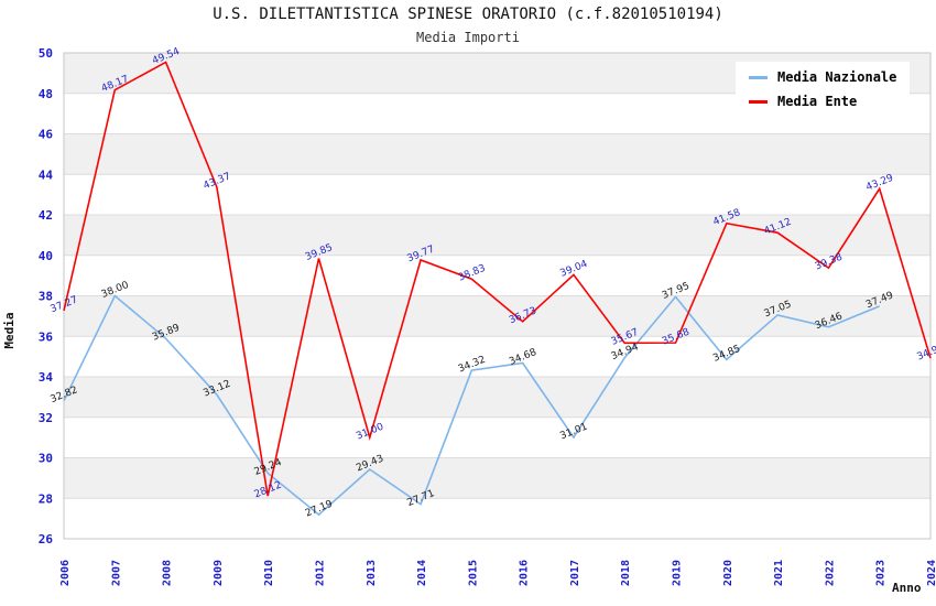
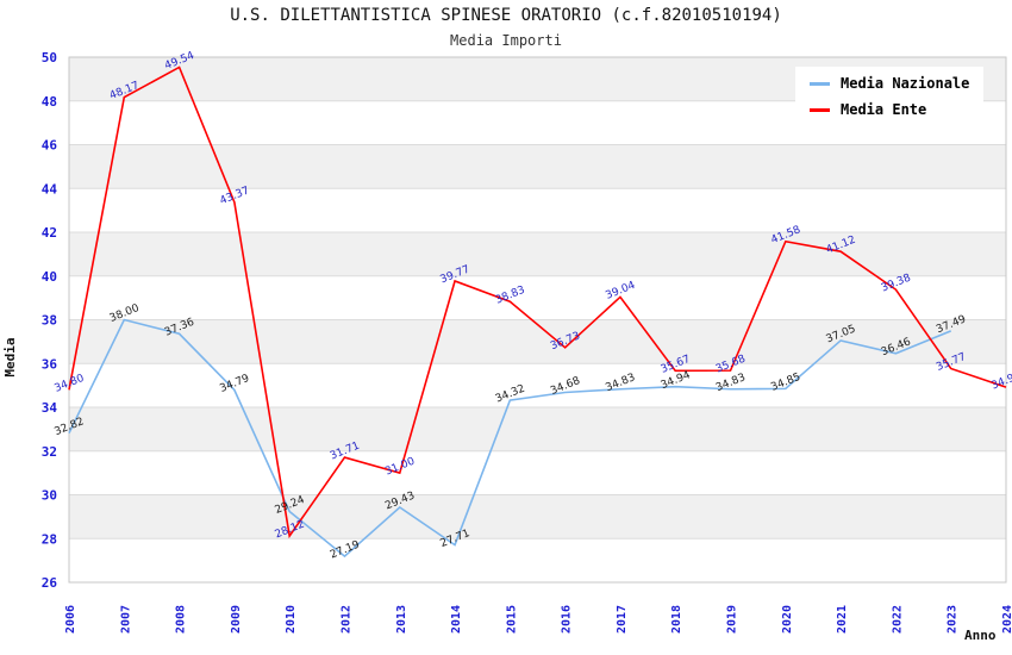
Media Ente/2006: 37.27 -> 34.80
Media Nazionale/2008: 35.89 -> 37.36
Media Nazionale/2009: 33.12 -> 34.79
Media Ente/2012: 39.85 -> 31.71
Media Nazionale/2017: 31.01 -> 34.83
Media Nazionale/2019: 37.95 -> 34.83
Media Ente/2023: 43.29 -> 35.77
